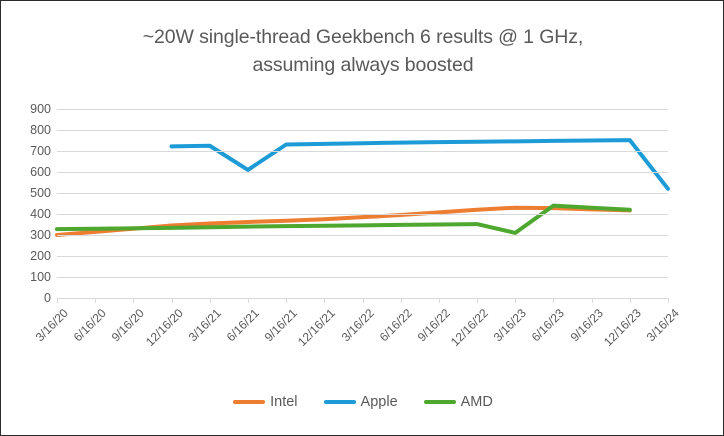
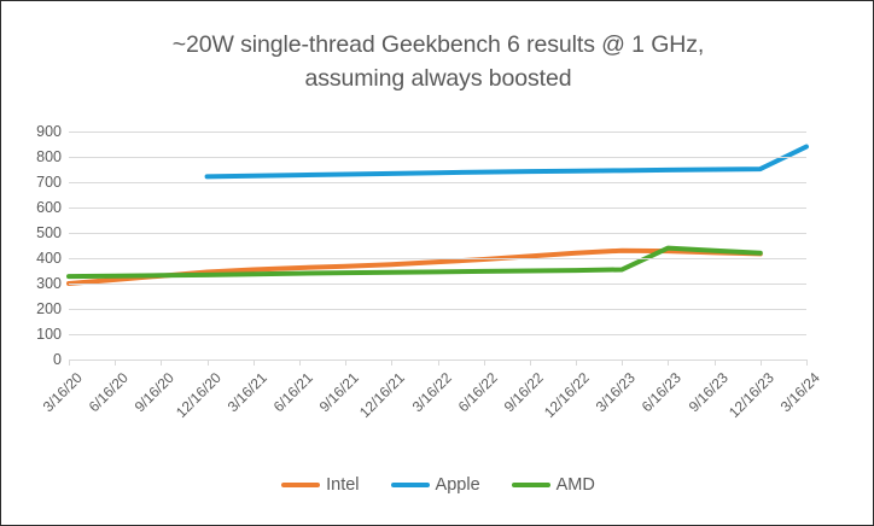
Apple/6/16/21: 610 -> 730
AMD/3/16/23: 310 -> 360
Apple/3/16/24: 520 -> 840
